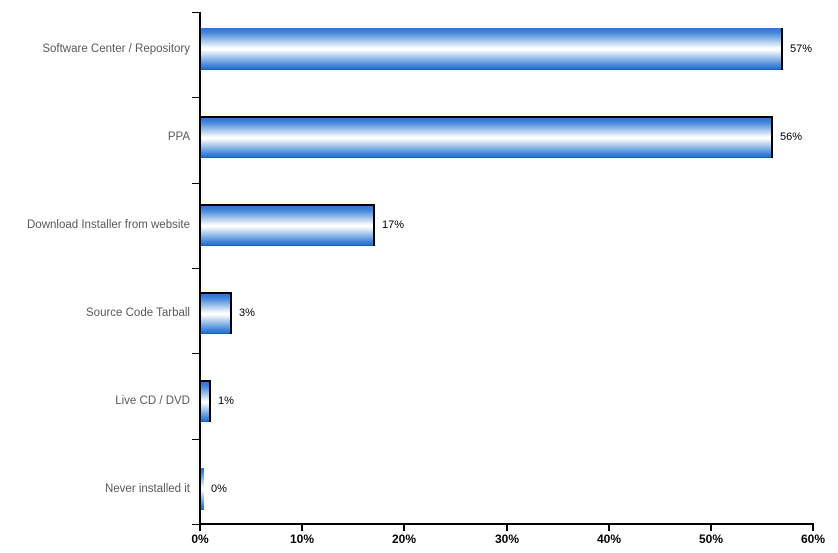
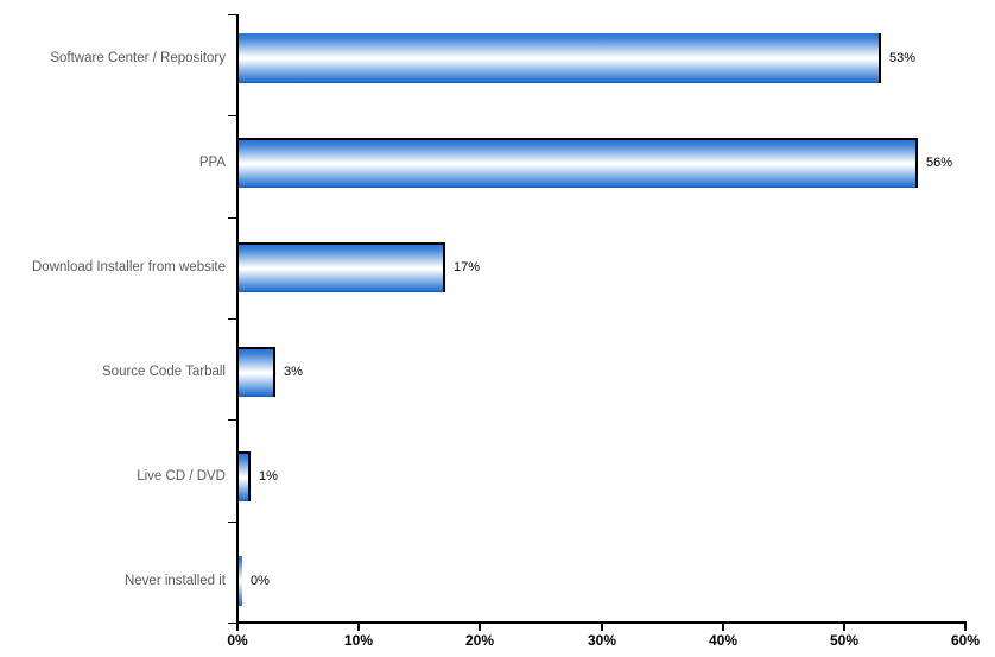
Software Center / Repository: 57% -> 53%
